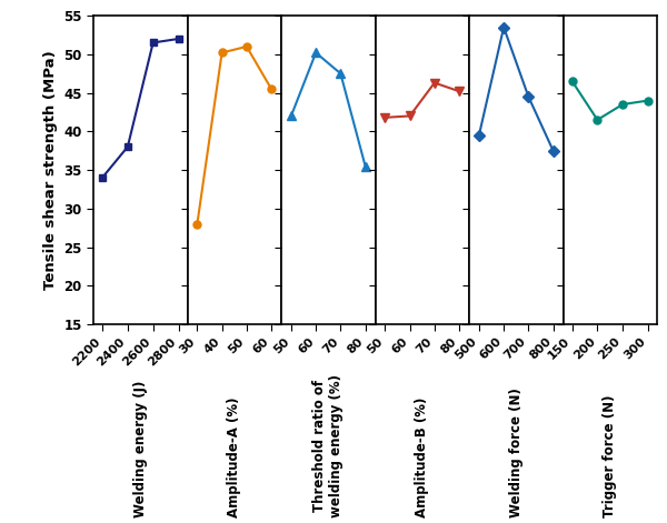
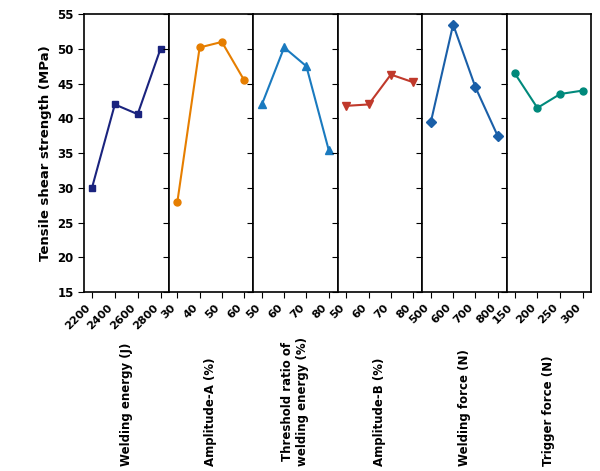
2200: 34.0 -> 30.0
2400: 38.0 -> 42.0
2600: 51.5 -> 40.6
2800: 52.0 -> 50.0
